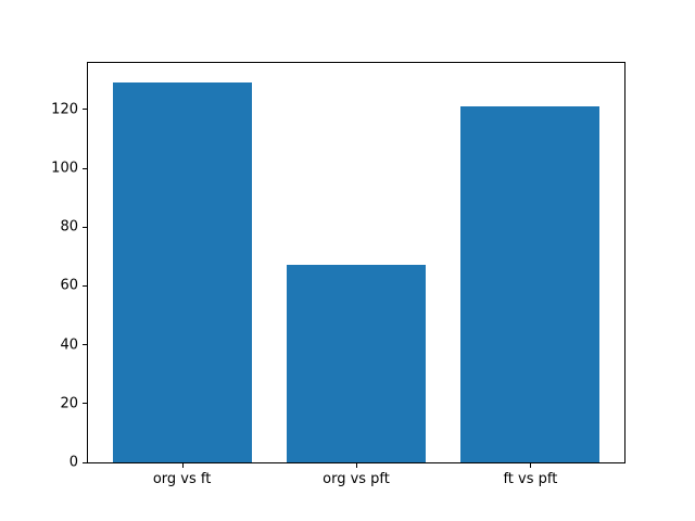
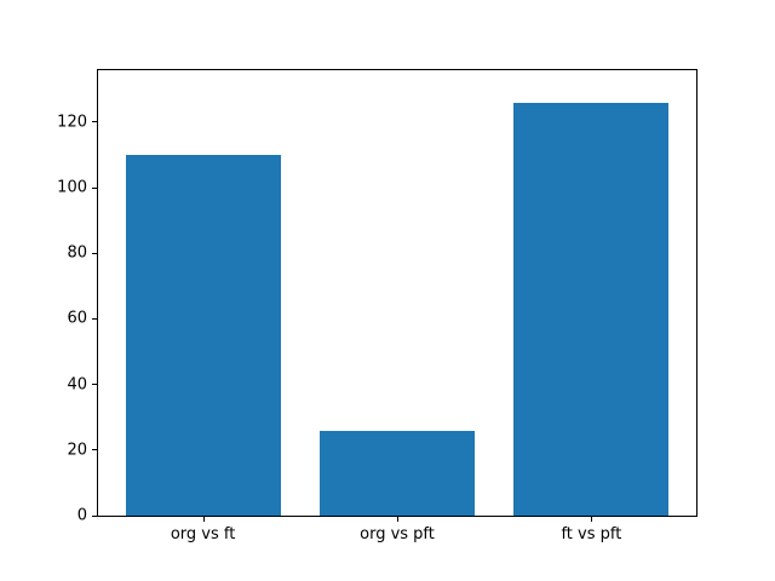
org vs ft: 129 -> 110
org vs pft: 67 -> 26
ft vs pft: 121 -> 126
